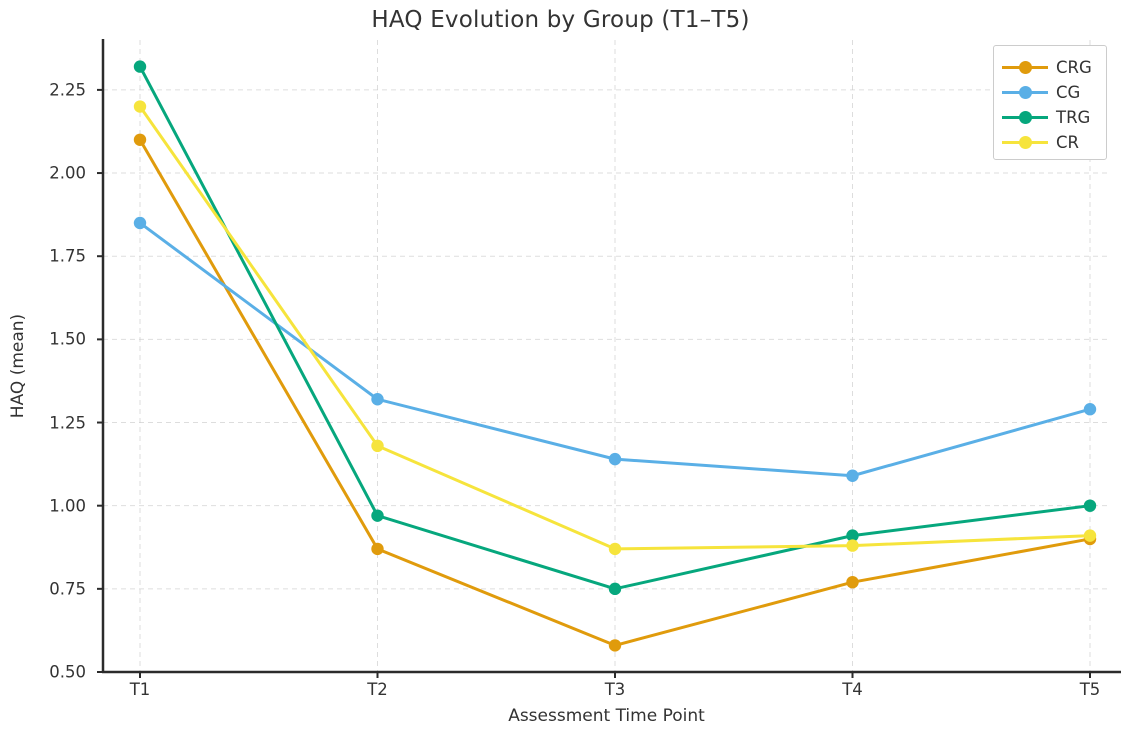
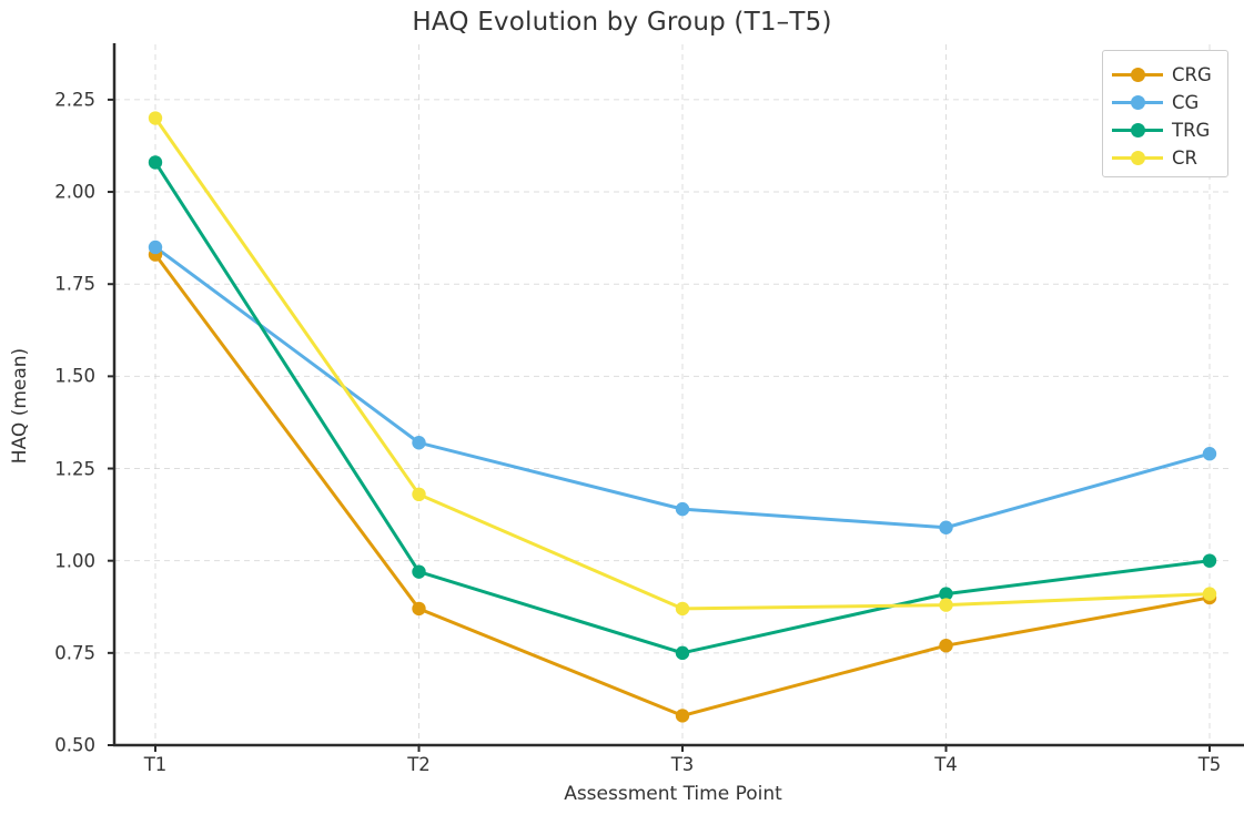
CRG/T1: 2.10 -> 1.83
TRG/T1: 2.32 -> 2.08
